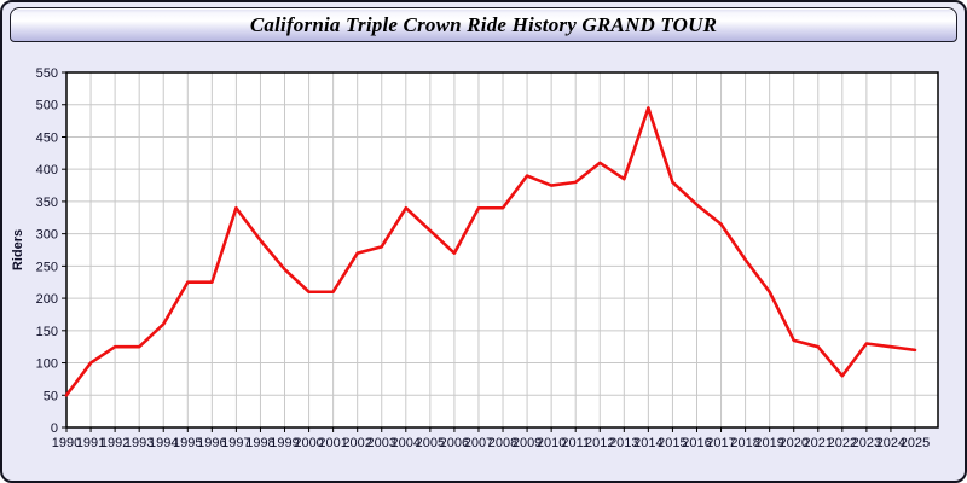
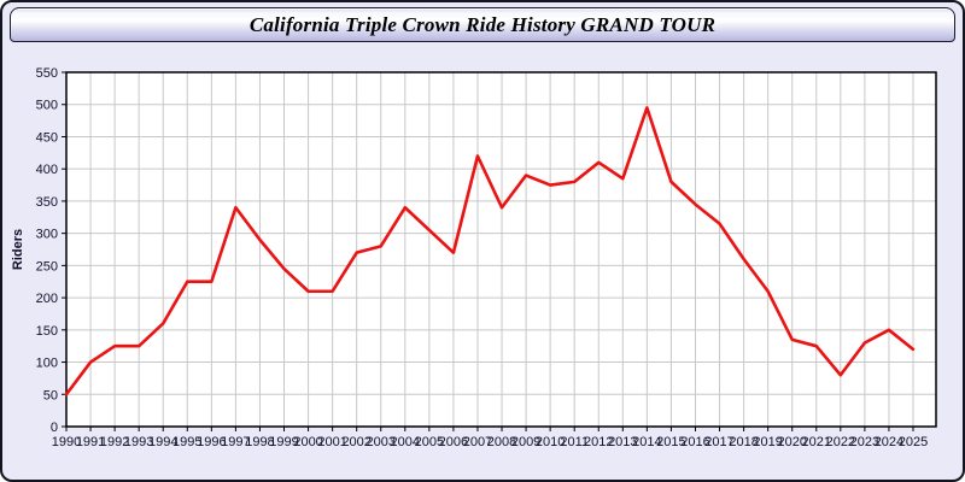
2007: 340 -> 420
2024: 120 -> 150
